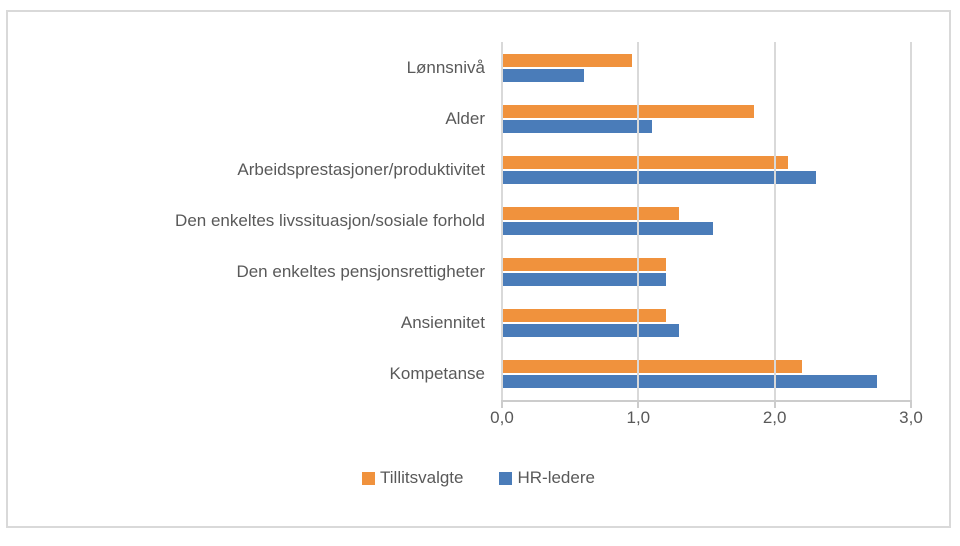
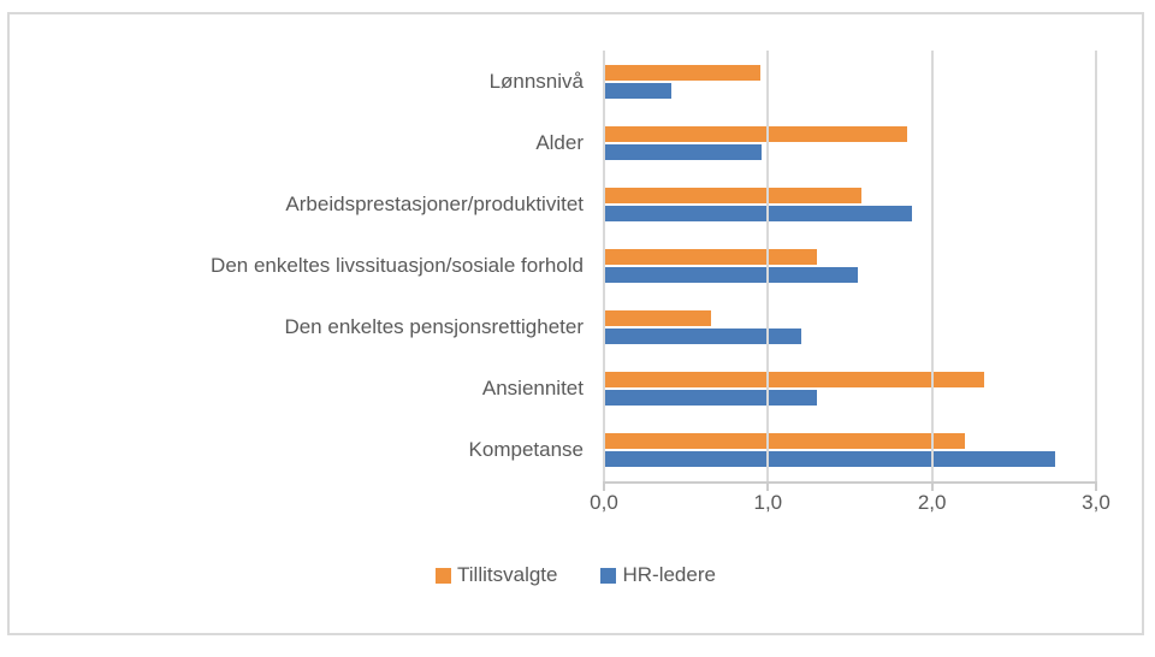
HR-ledere/Lønnsnivå: 0,60 -> 0,41
HR-ledere/Alder: 1,10 -> 0,96
Tillitsvalgte/Arbeidsprestasjoner/produktivitet: 2,10 -> 1,57
HR-ledere/Arbeidsprestasjoner/produktivitet: 2,30 -> 1,88
Tillitsvalgte/Den enkeltes pensjonsrettigheter: 1,20 -> 0,65
Tillitsvalgte/Ansiennitet: 1,20 -> 2,32
